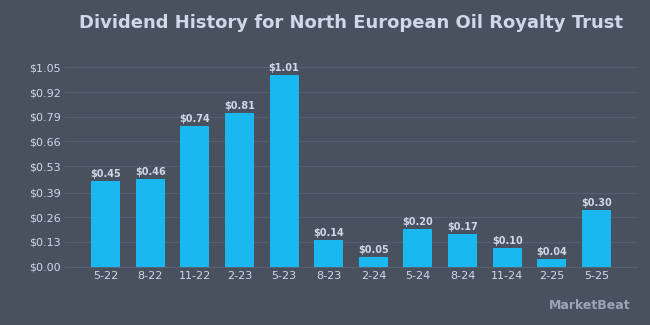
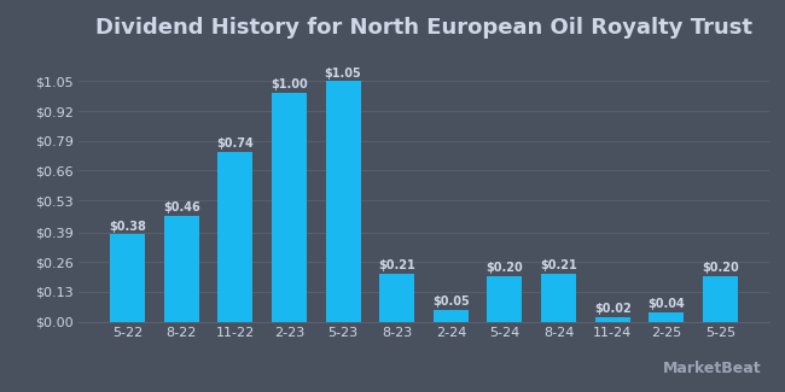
5-22: $0.45 -> $0.38
2-23: $0.81 -> $1.00
5-23: $1.01 -> $1.05
8-23: $0.14 -> $0.21
8-24: $0.17 -> $0.21
11-24: $0.10 -> $0.02
5-25: $0.30 -> $0.20
